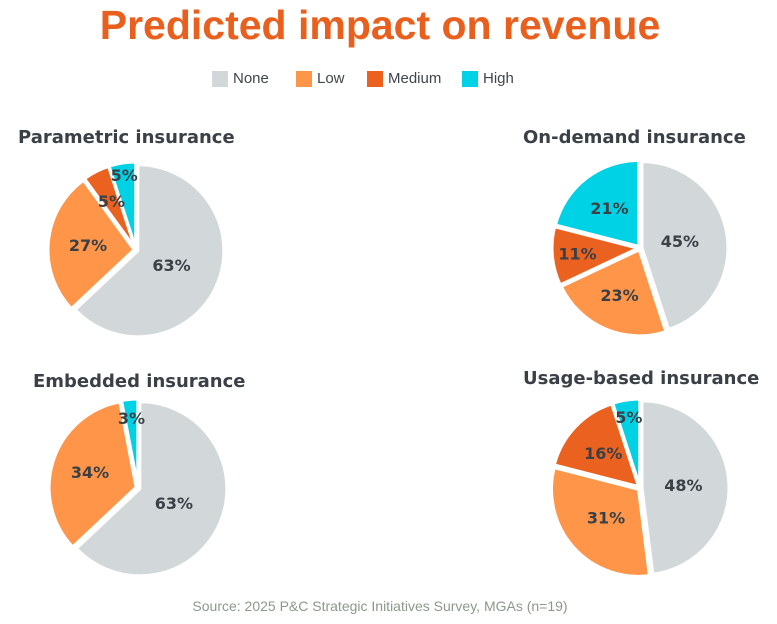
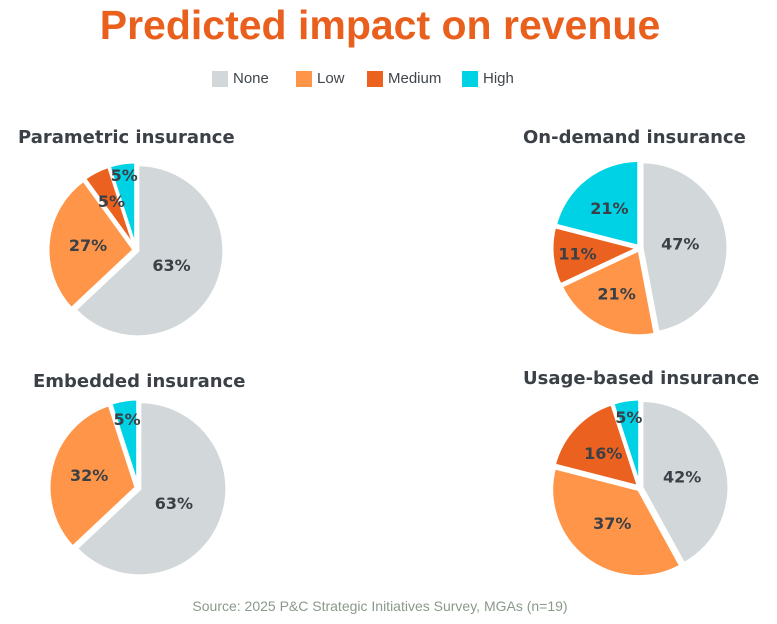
On-demand insurance/None: 45% -> 47%
On-demand insurance/Low: 23% -> 21%
Embedded insurance/Low: 34% -> 32%
Embedded insurance/High: 3% -> 5%
Usage-based insurance/None: 48% -> 42%
Usage-based insurance/Low: 31% -> 37%
